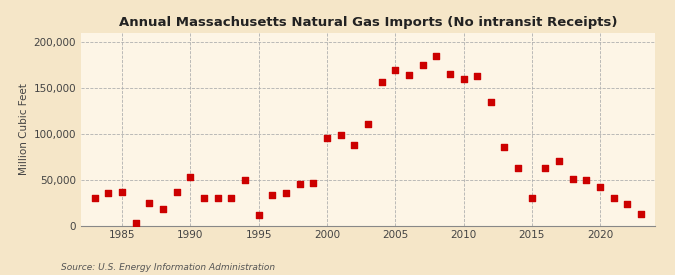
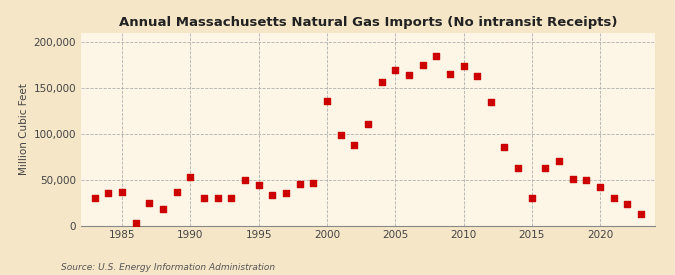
1995: 12,000 -> 44,000
2000: 96,000 -> 136,000
2010: 160,000 -> 174,000
